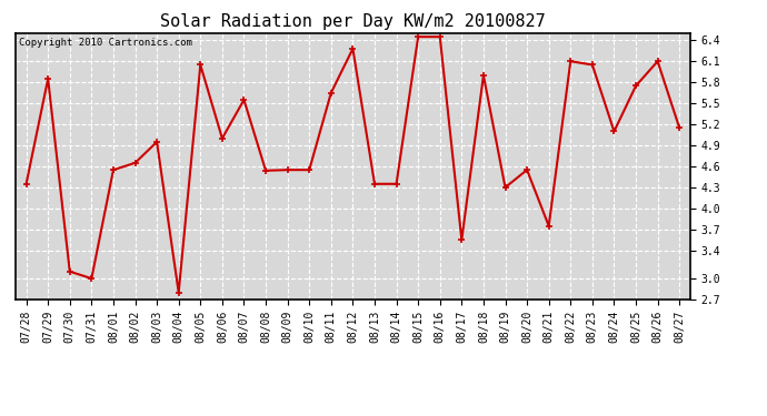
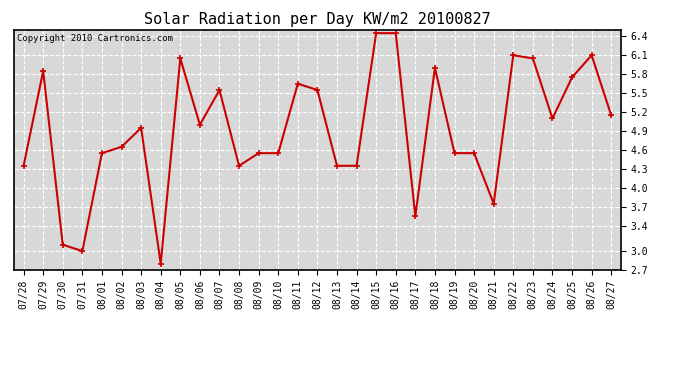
08/08: 4.54 -> 4.35
08/12: 6.28 -> 5.55
08/19: 4.30 -> 4.55
